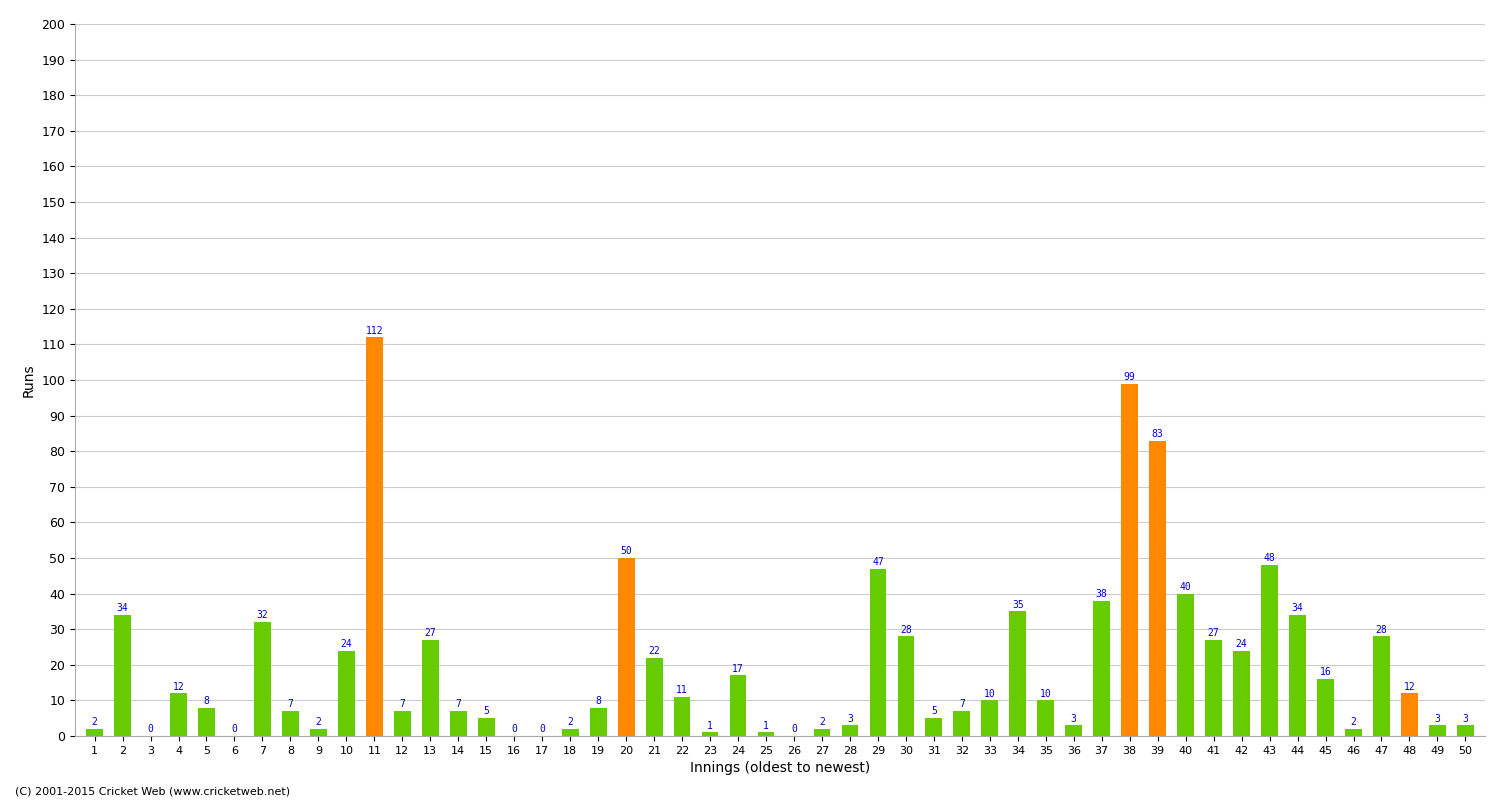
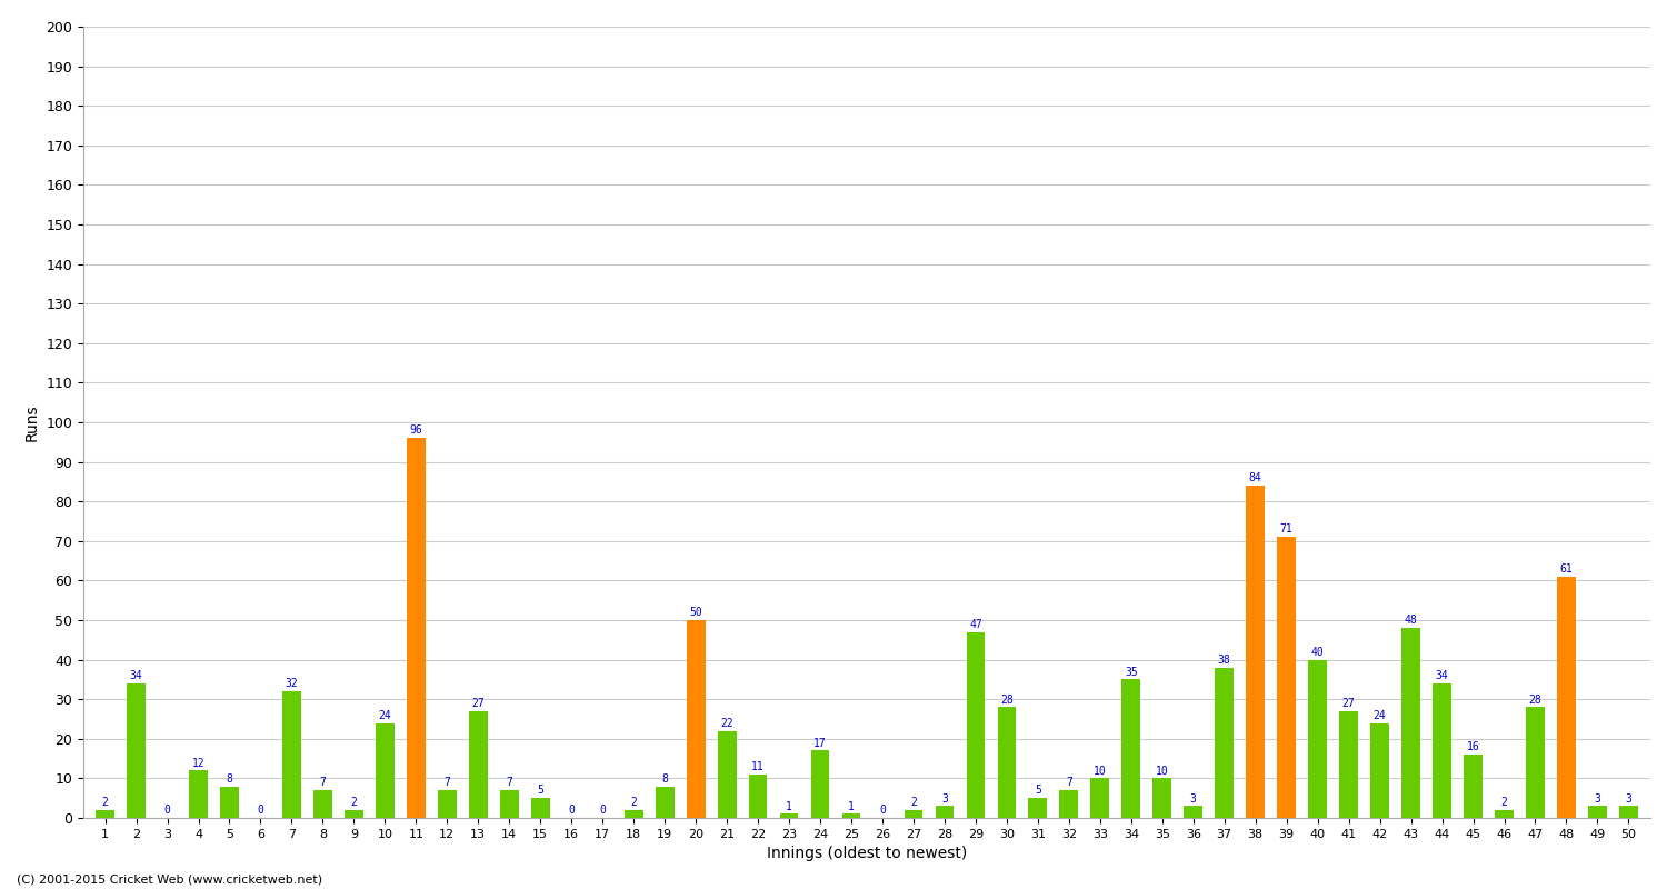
11: 112 -> 96
38: 99 -> 84
39: 83 -> 71
48: 12 -> 61
